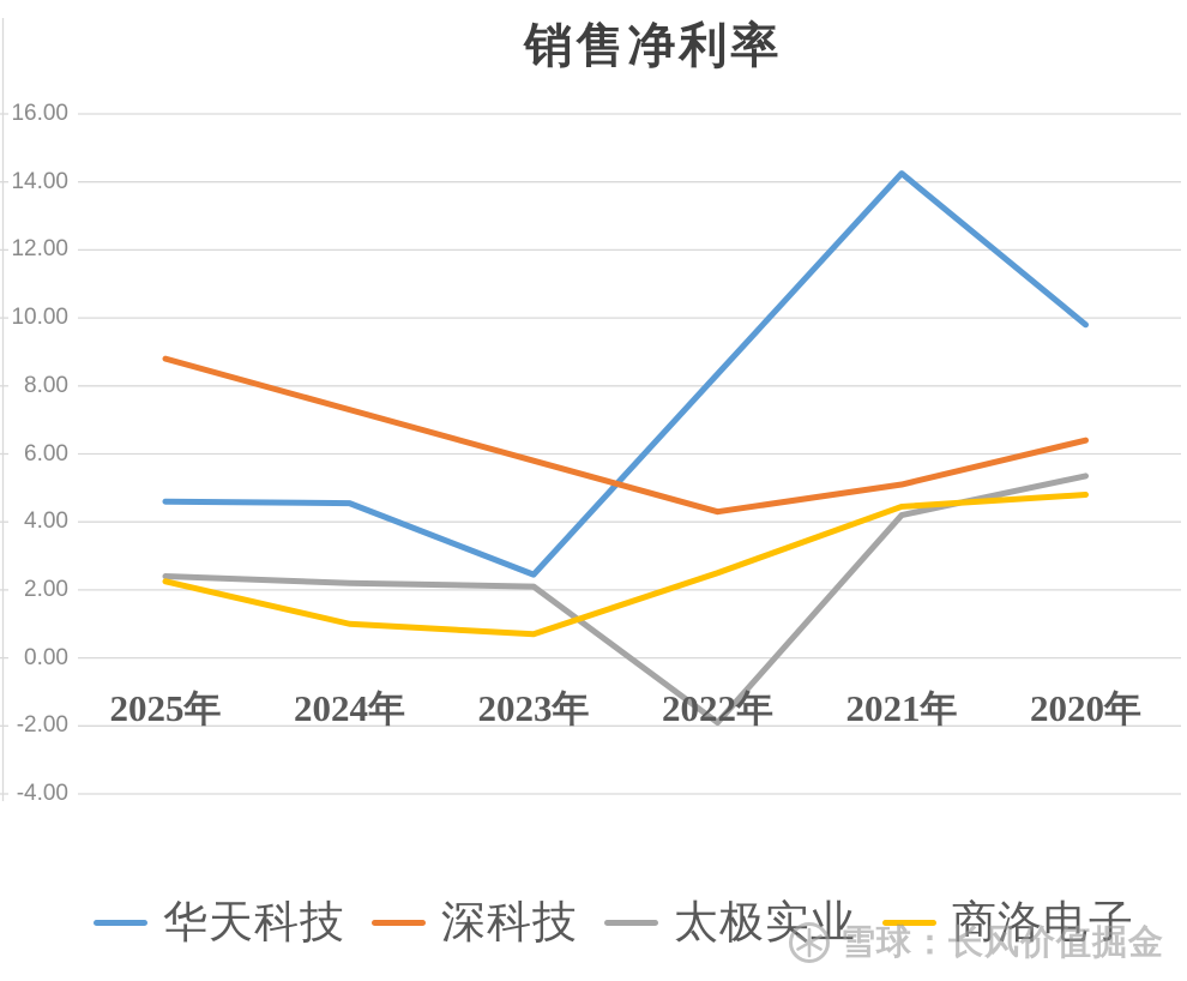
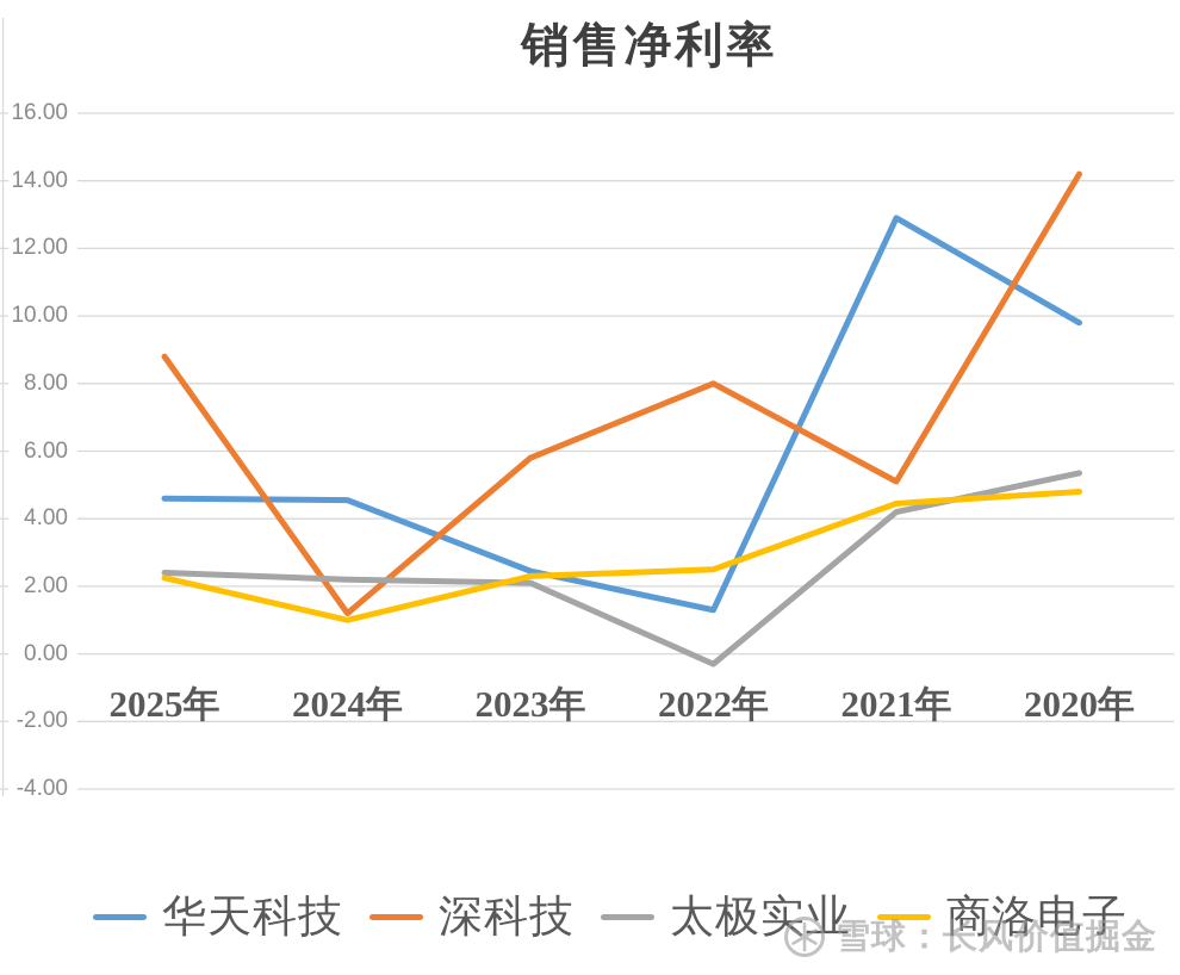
深科技/2024年: 7.3 -> 1.2
商洛电子/2023年: 0.7 -> 2.3
华天科技/2022年: 8.3 -> 1.3
深科技/2022年: 4.3 -> 8.0
太极实业/2022年: -1.9 -> -0.3
华天科技/2021年: 14.2 -> 12.9
深科技/2020年: 6.4 -> 14.2
